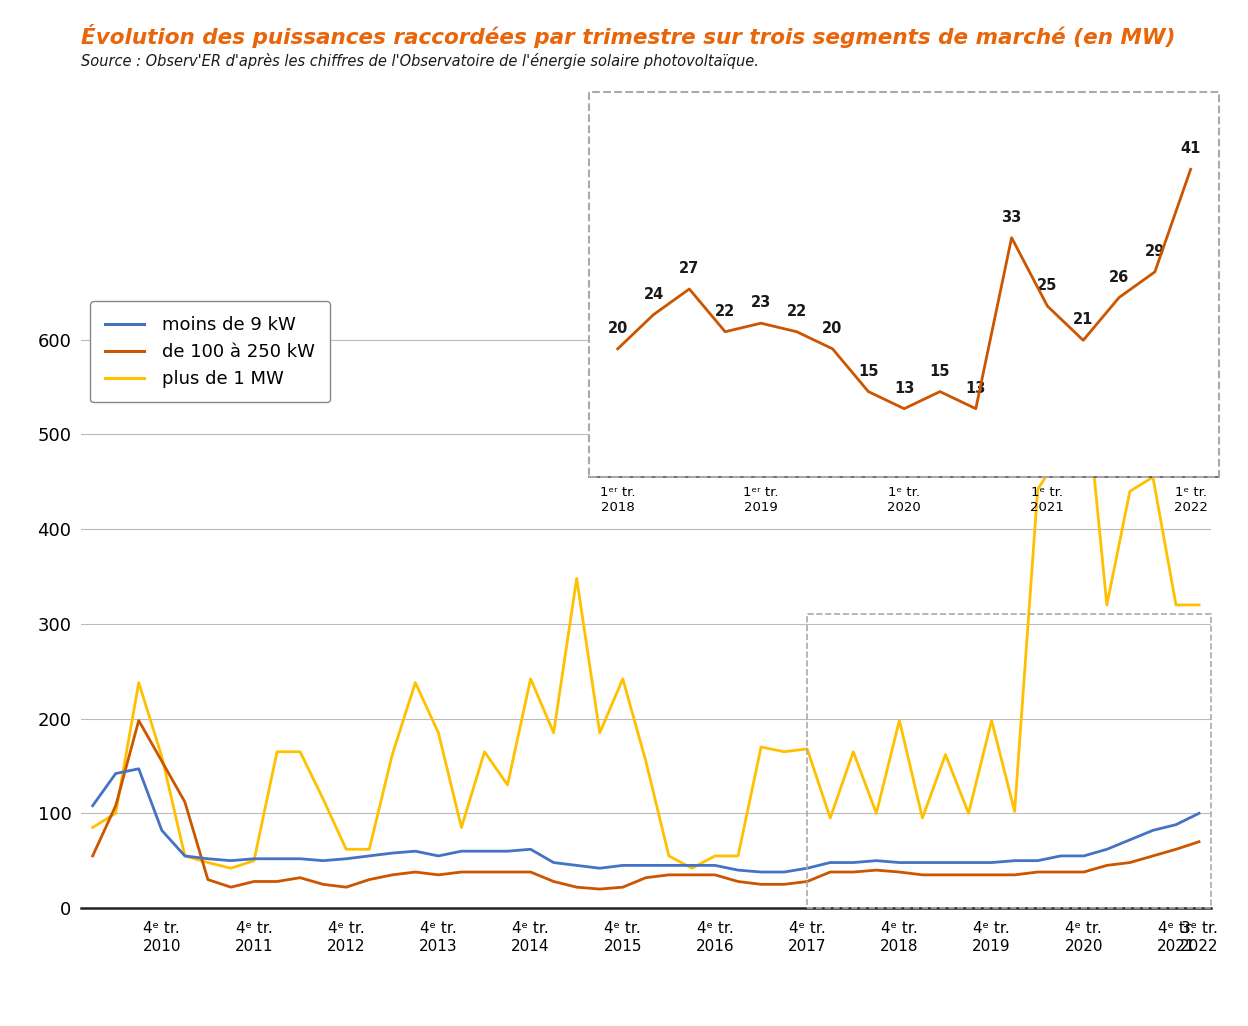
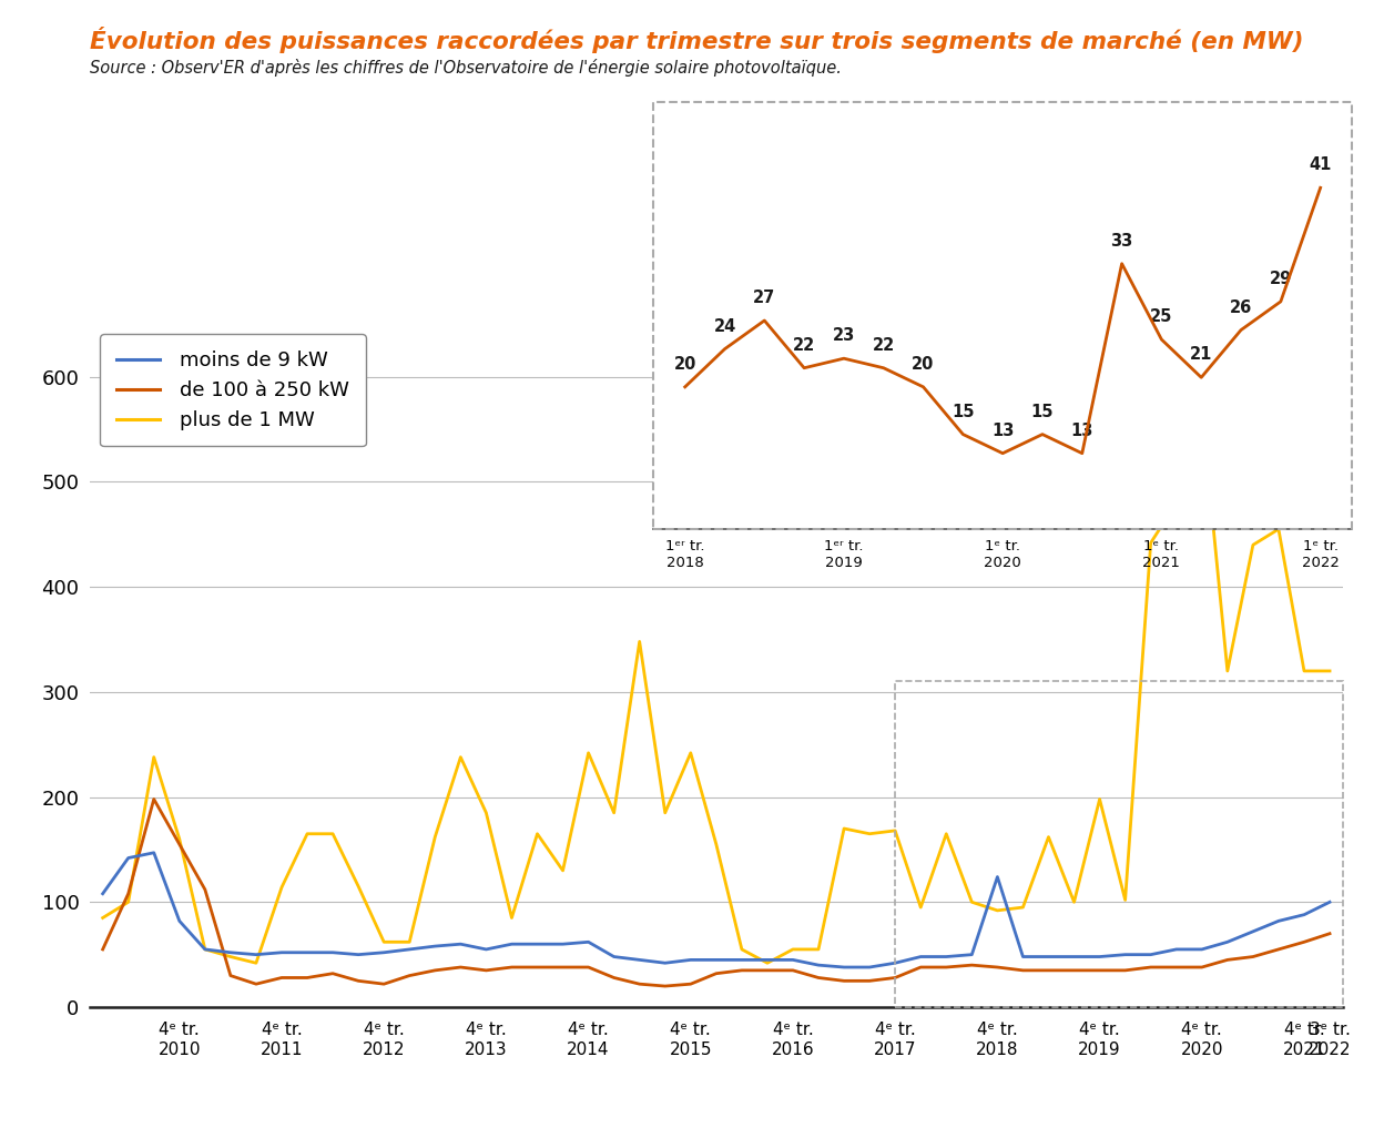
plus de 1 MW/4ᵉ tr. 2011: 50 -> 114
moins de 9 kW/4ᵉ tr. 2018: 48 -> 124
plus de 1 MW/4ᵉ tr. 2018: 198 -> 92
